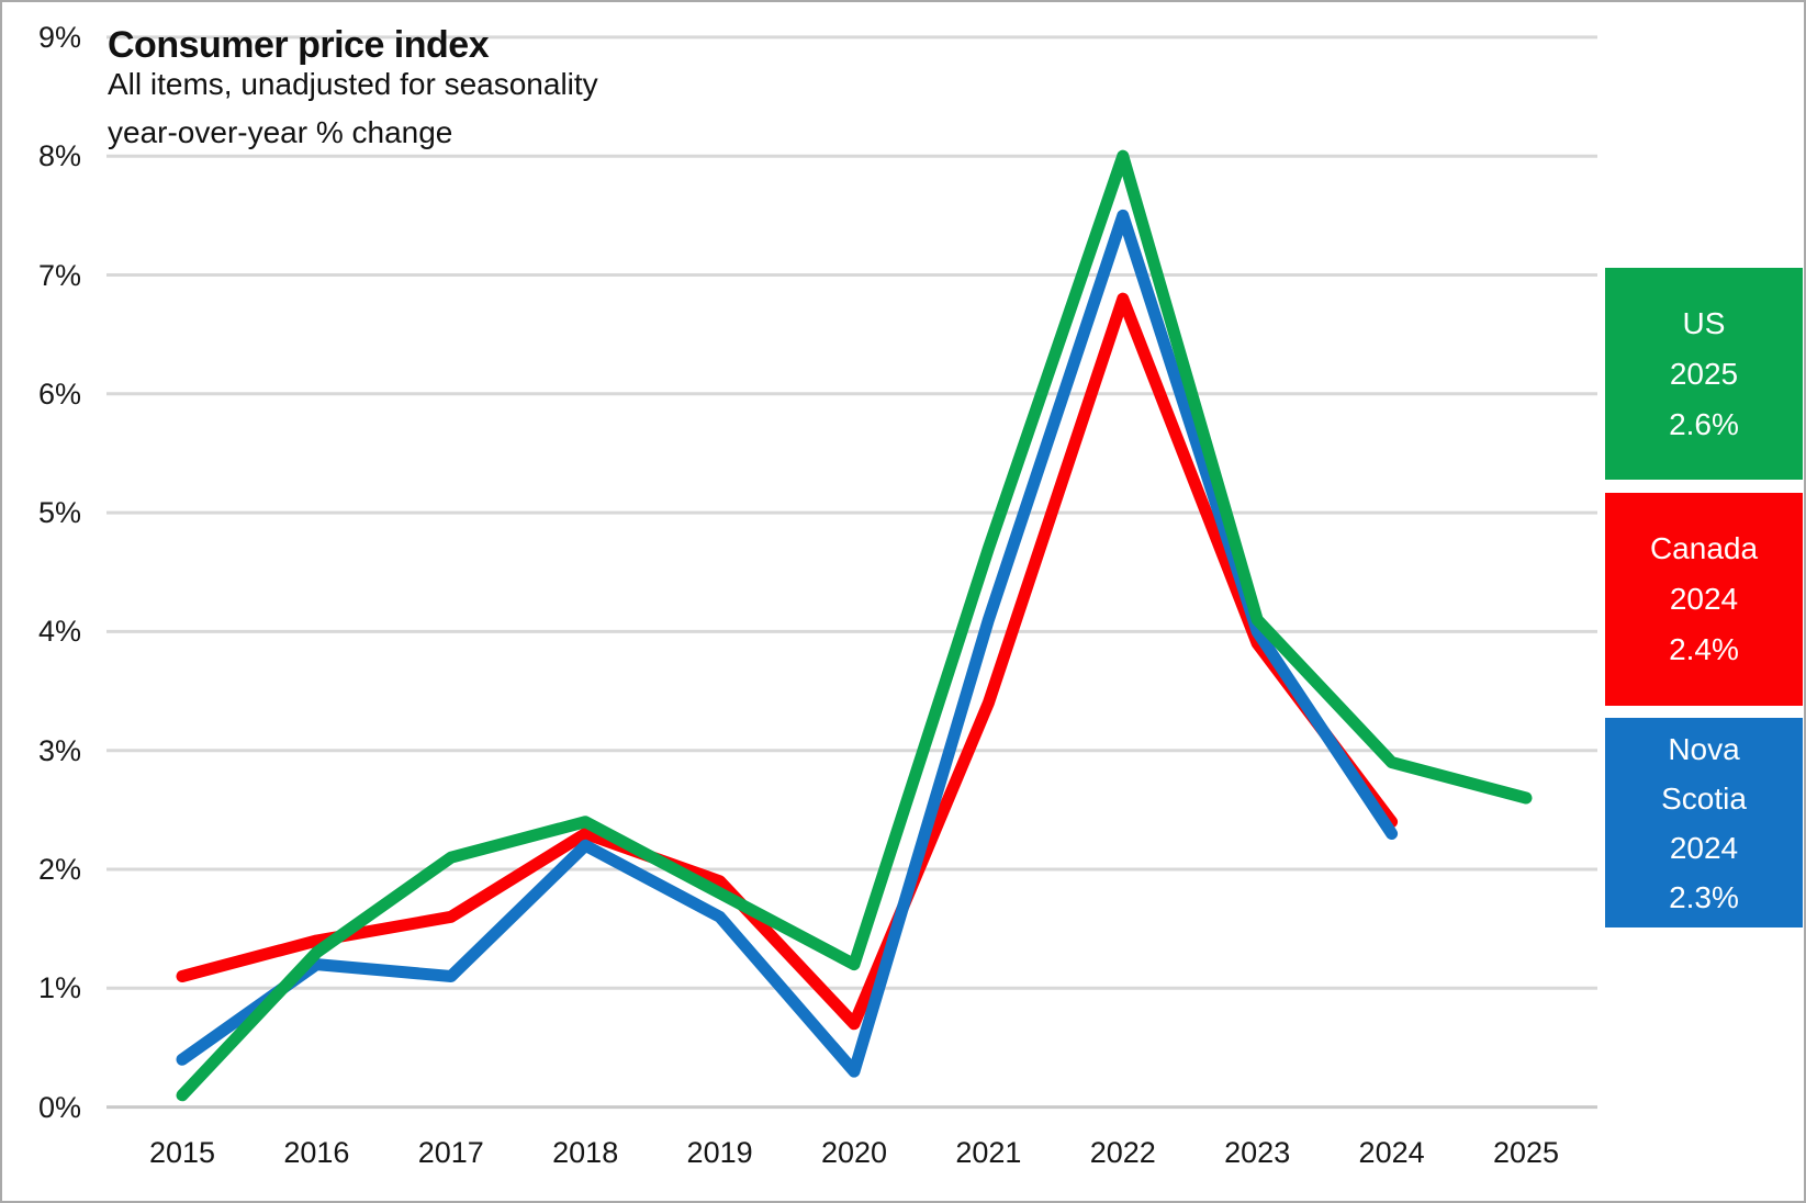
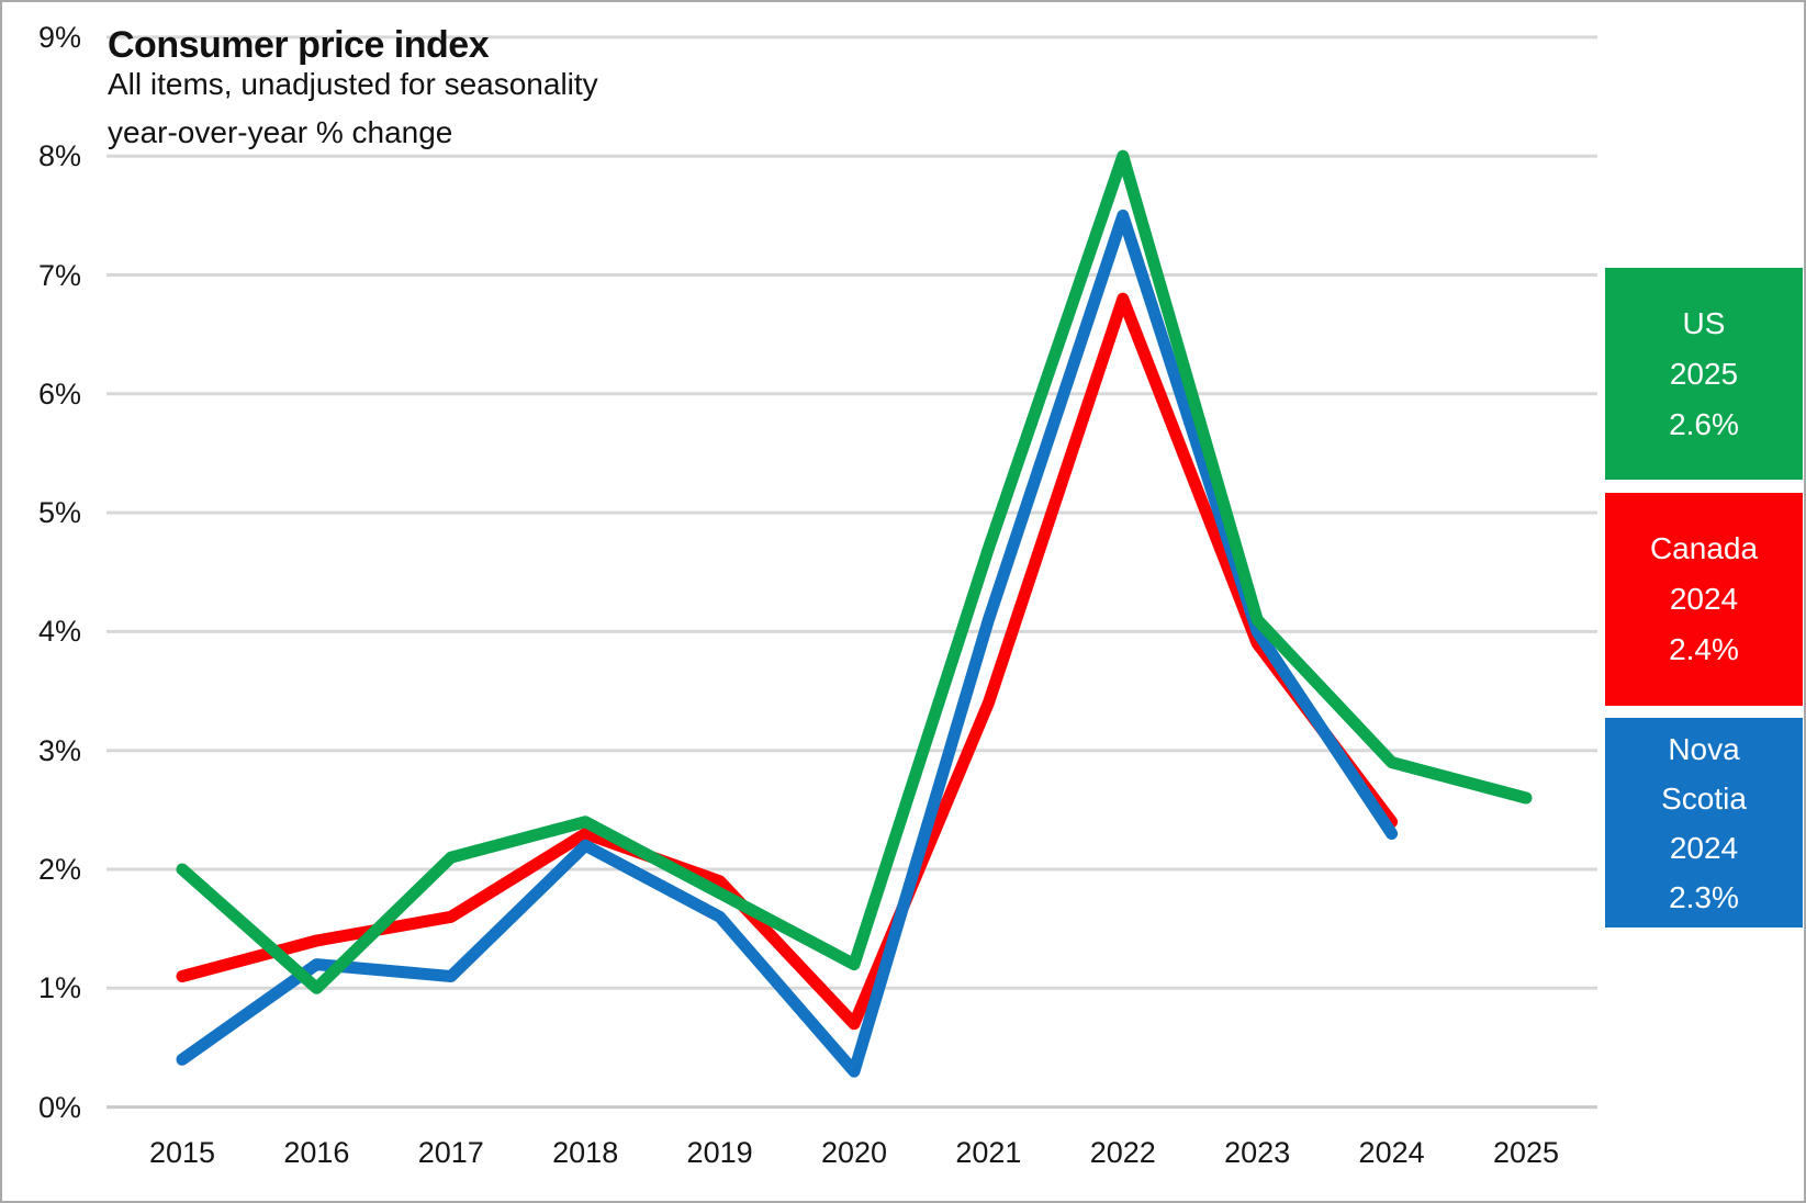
US/2015: 0.1% -> 2.0%
US/2016: 1.3% -> 1.0%
